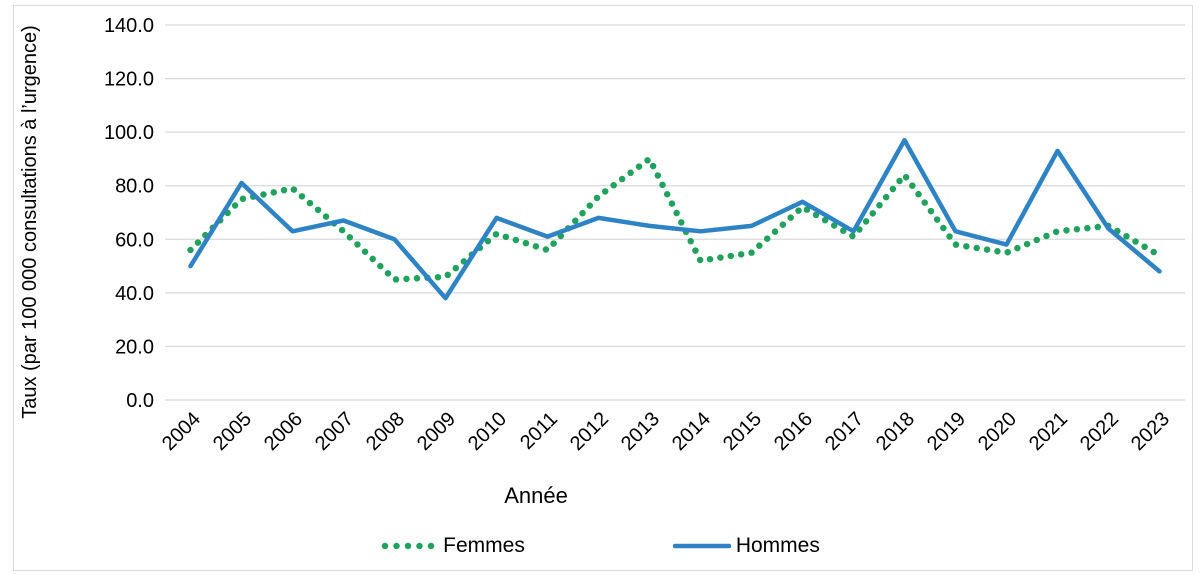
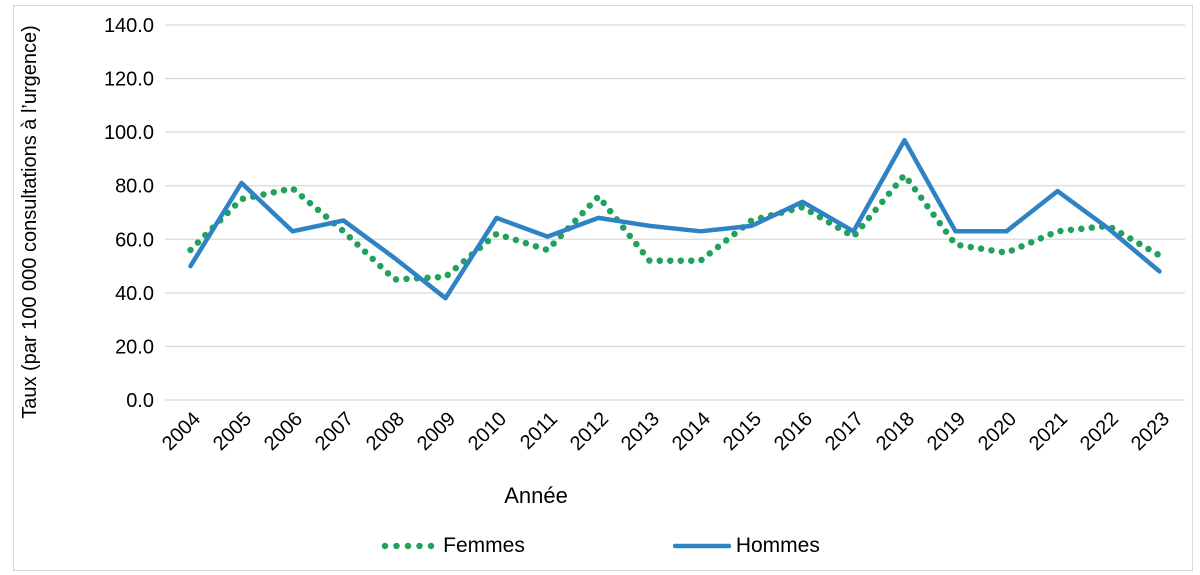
Hommes/2008: 60 -> 53
Femmes/2013: 90 -> 52
Femmes/2015: 55 -> 67
Hommes/2020: 58 -> 63
Hommes/2021: 93 -> 78
